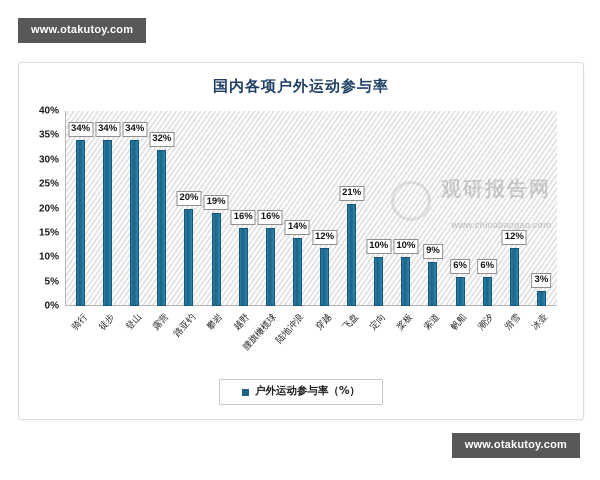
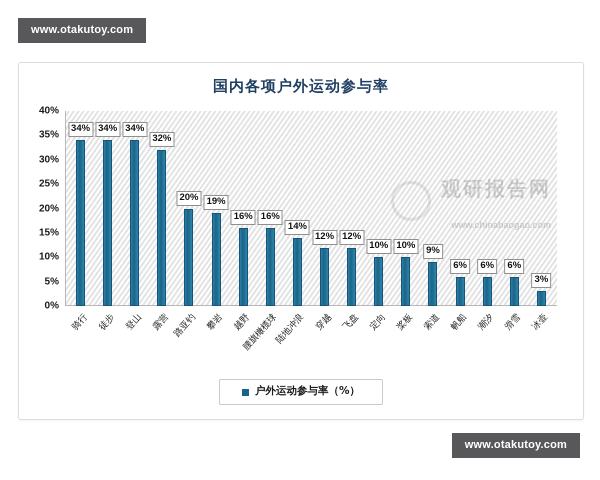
飞盘: 21% -> 12%
滑雪: 12% -> 6%
